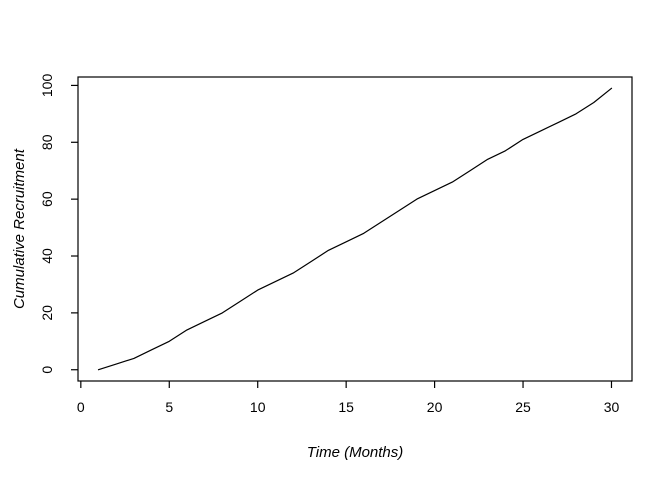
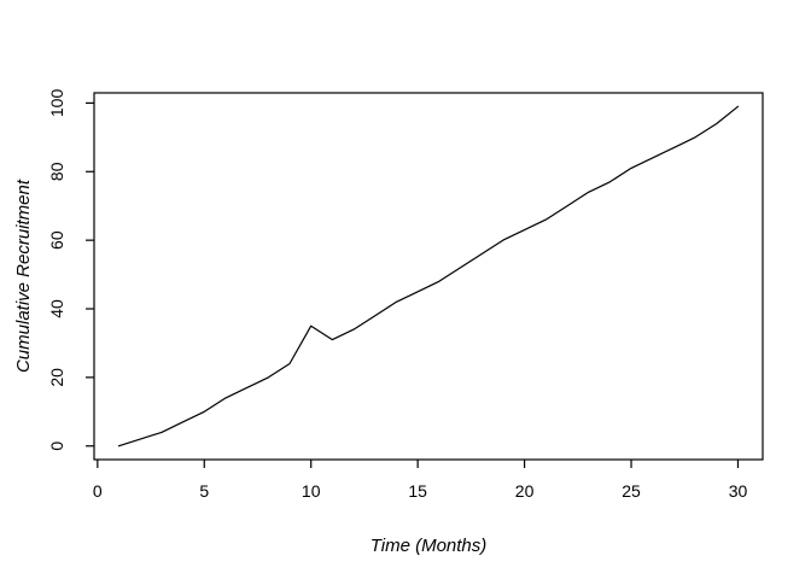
10: 28 -> 35
